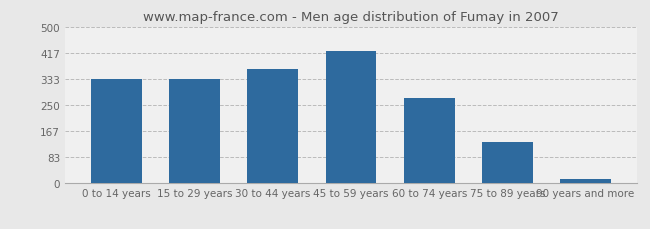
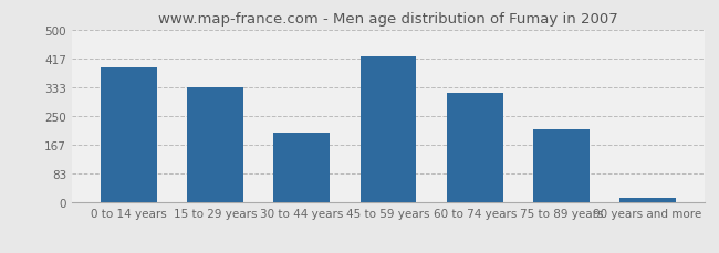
0 to 14 years: 333 -> 390
30 to 44 years: 365 -> 200
60 to 74 years: 272 -> 315
75 to 89 years: 130 -> 210
